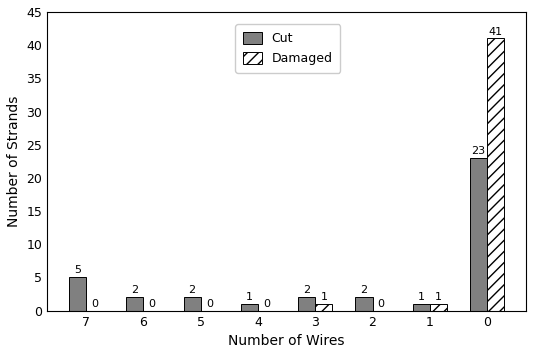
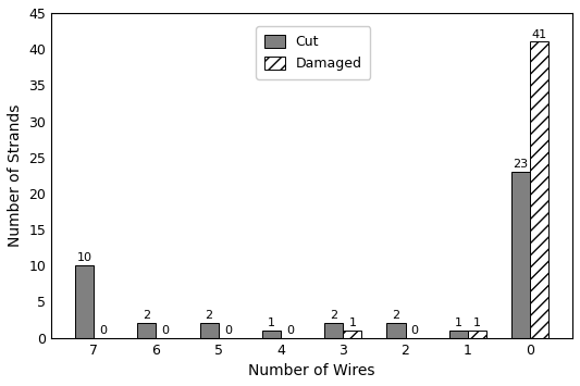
Cut/7: 5 -> 10
